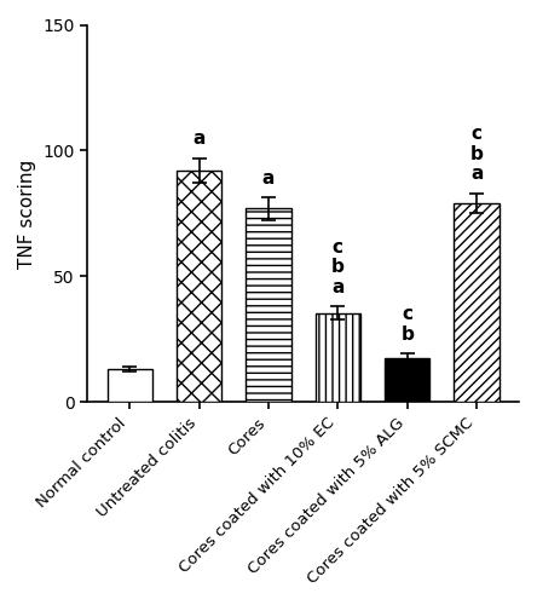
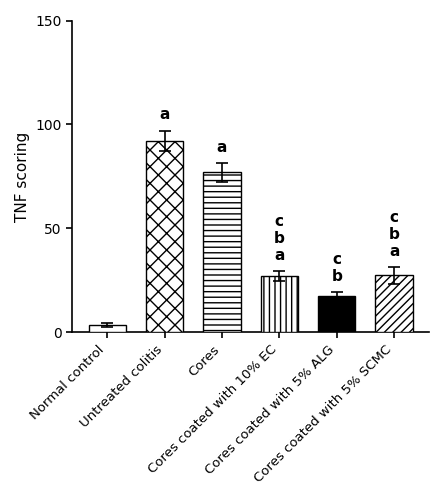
Normal control: 13.0 -> 3.5
Cores coated with 10% EC: 35.5 -> 27.0
Cores coated with 5% SCMC: 79.0 -> 27.5
